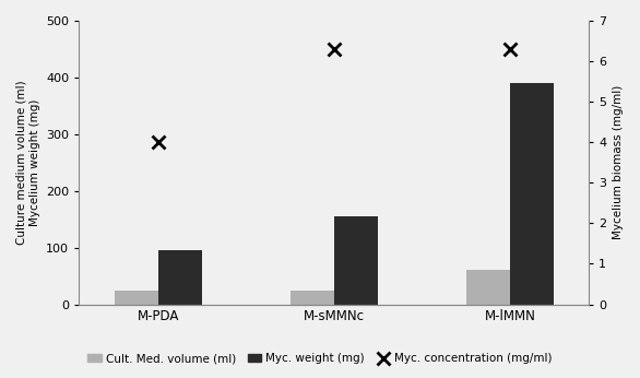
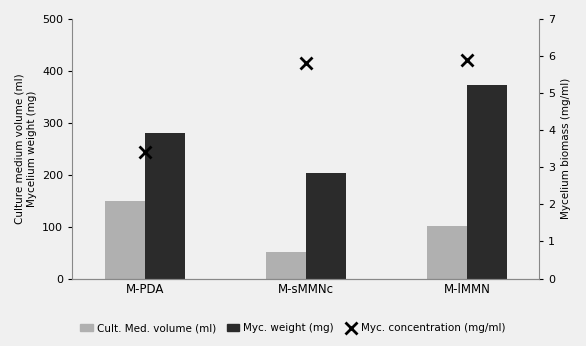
Cult. Med. volume (ml)/M-PDA: 25 -> 150
Myc. concentration (mg/ml)/M-PDA: 4.0 -> 3.4
Myc. weight (mg)/M-PDA: 95 -> 280
Cult. Med. volume (ml)/M-sMMNc: 25 -> 52
Myc. concentration (mg/ml)/M-sMMNc: 6.3 -> 5.8
Myc. weight (mg)/M-sMMNc: 155 -> 204
Cult. Med. volume (ml)/M-lMMN: 60 -> 102
Myc. concentration (mg/ml)/M-lMMN: 6.3 -> 5.9
Myc. weight (mg)/M-lMMN: 390 -> 372
